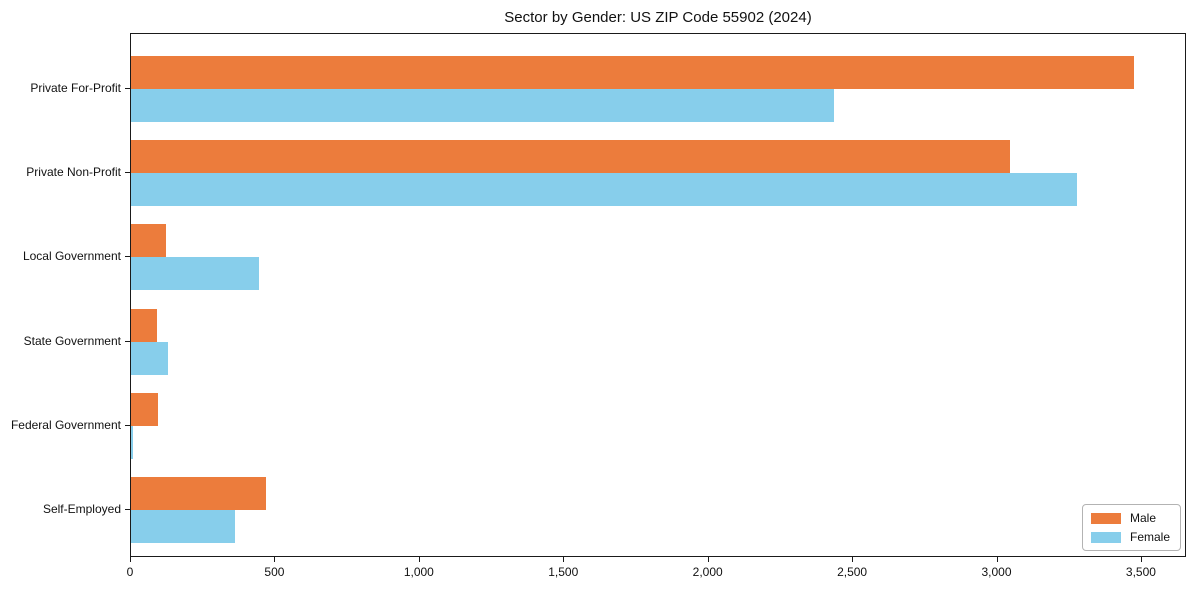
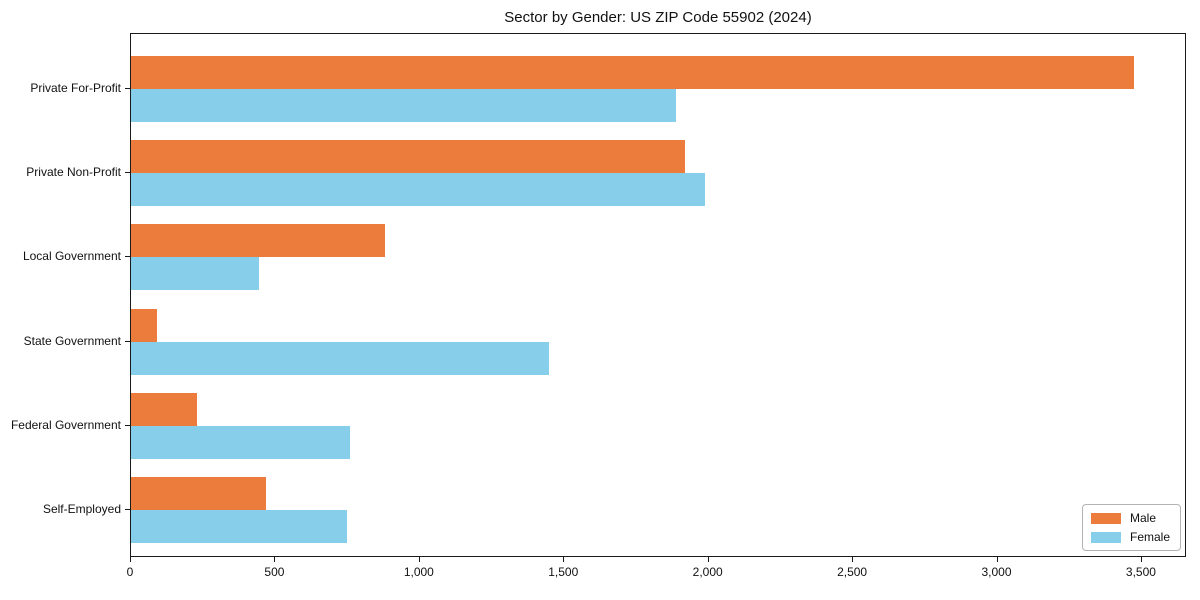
Female/Private For-Profit: 2440 -> 1890
Male/Private Non-Profit: 3050 -> 1920
Female/Private Non-Profit: 3280 -> 1990
Male/Local Government: 120 -> 880
Female/State Government: 130 -> 1450
Male/Federal Government: 100 -> 230
Female/Federal Government: 10 -> 760
Female/Self-Employed: 360 -> 750
